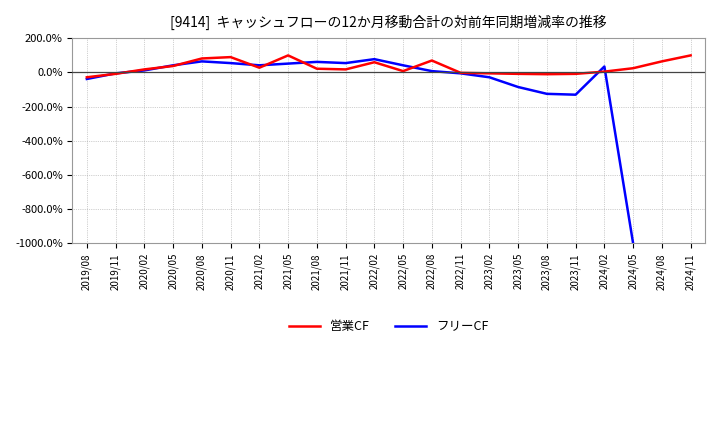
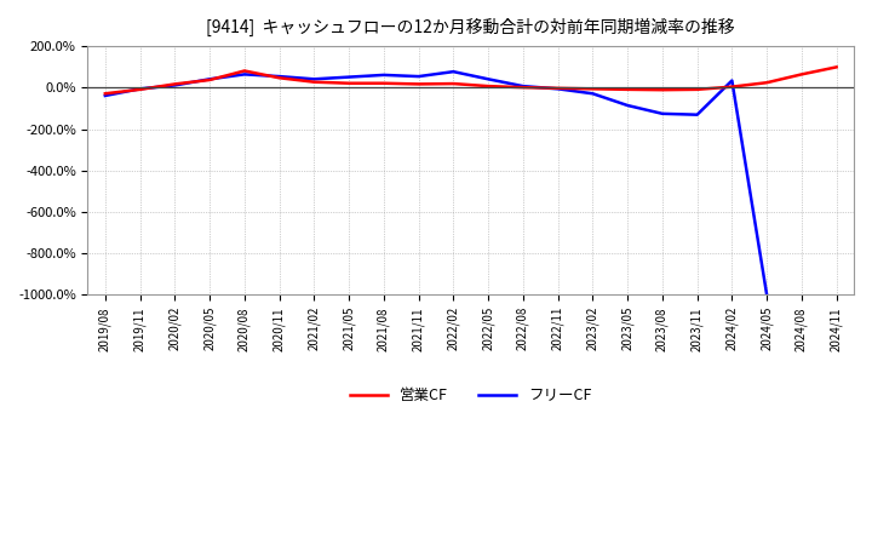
営業CF/2020/11: 90% -> 50%
営業CF/2021/05: 100% -> 20%
営業CF/2022/02: 60% -> 20%
営業CF/2022/08: 70% -> 0%
